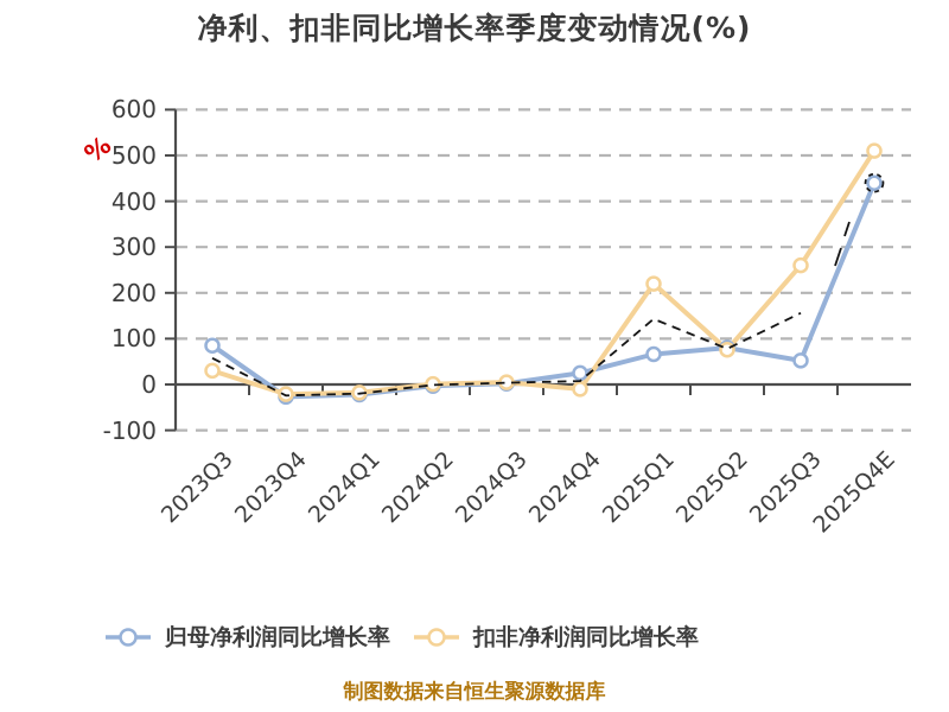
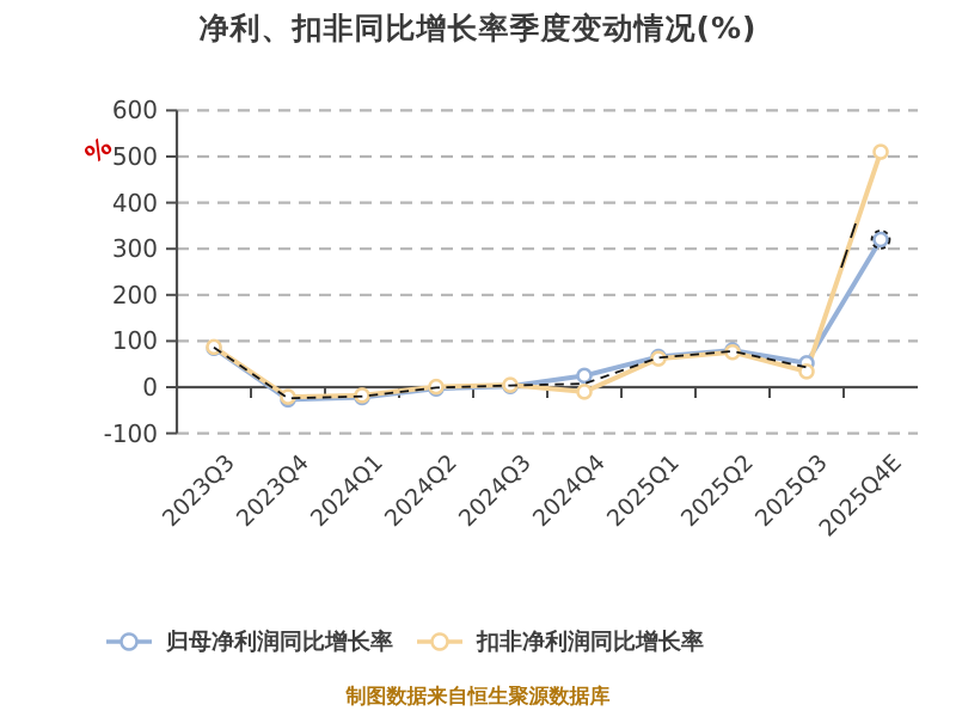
扣非净利润同比增长率/2023Q3: 30 -> 90
扣非净利润同比增长率/2025Q1: 220 -> 60
扣非净利润同比增长率/2025Q3: 260 -> 30
归母净利润同比增长率/2025Q4E: 440 -> 320
